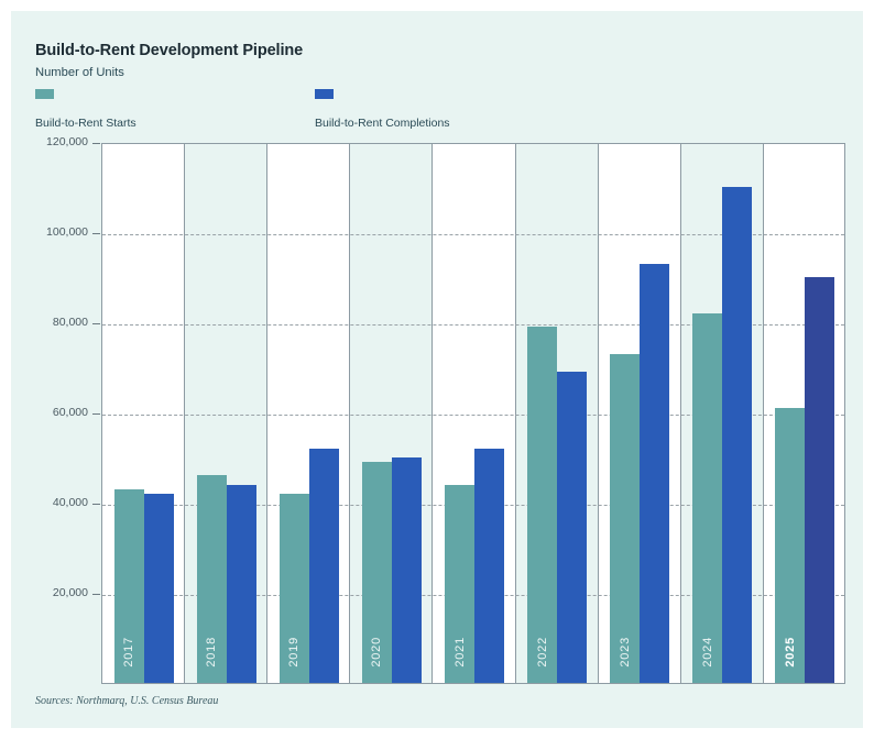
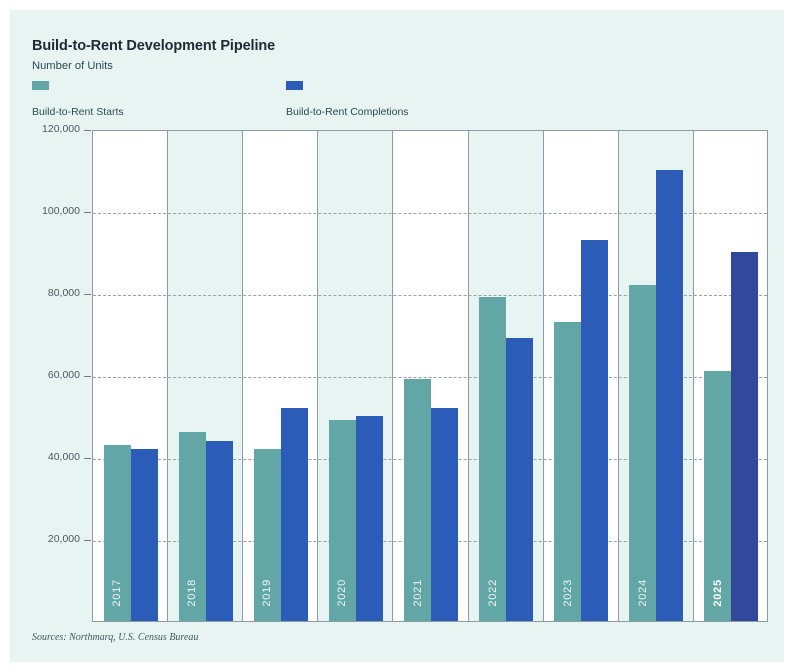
Build-to-Rent Starts/2021: 44000 -> 59000
